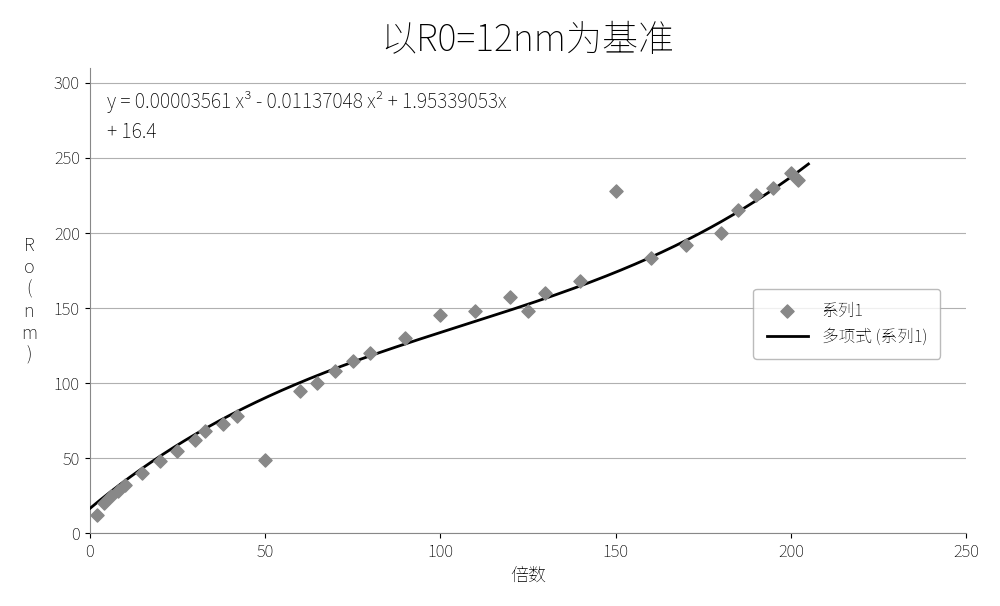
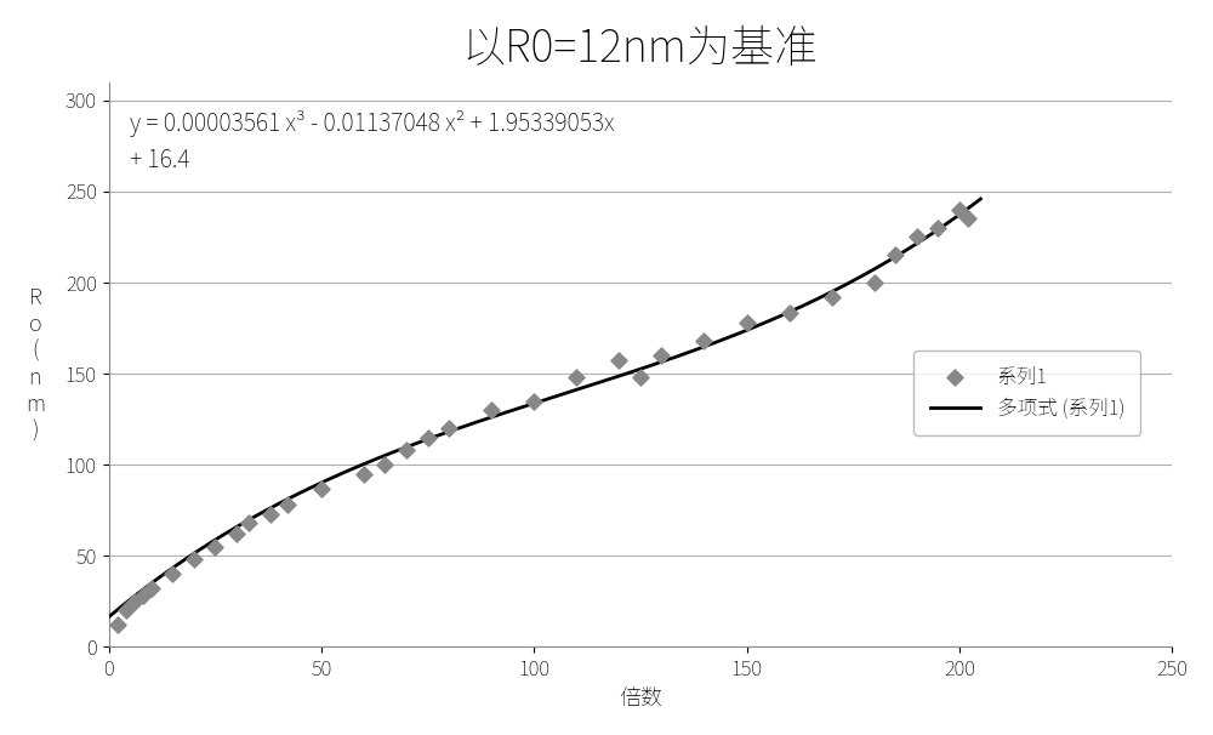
系列1/50: 49 -> 87
系列1/100: 145 -> 135
系列1/150: 228 -> 178
